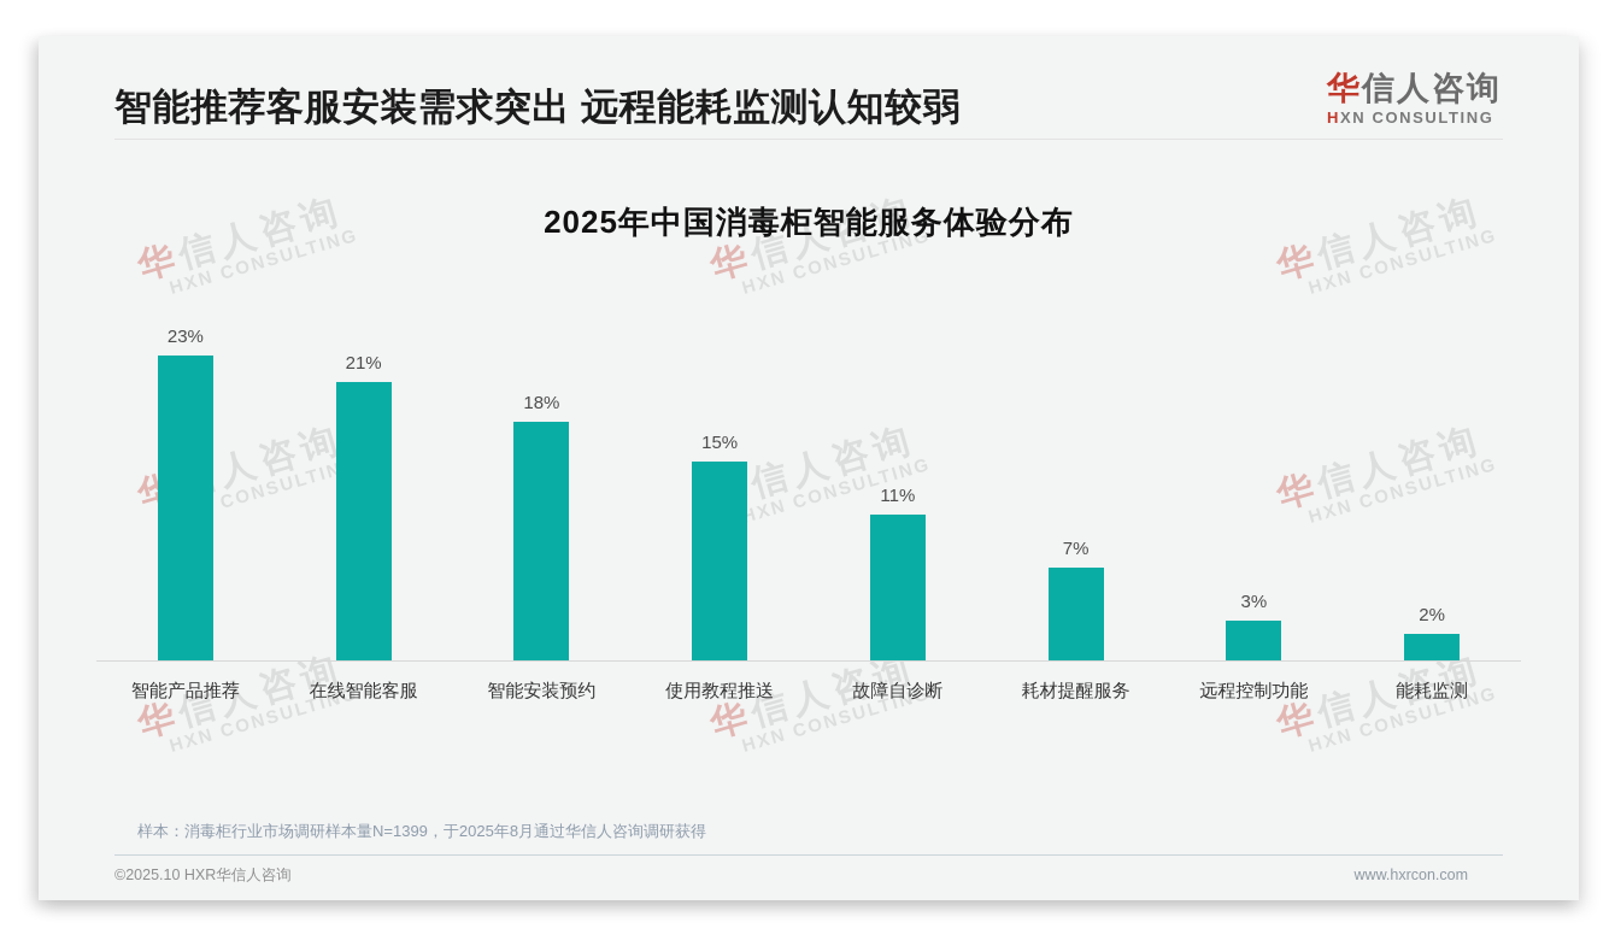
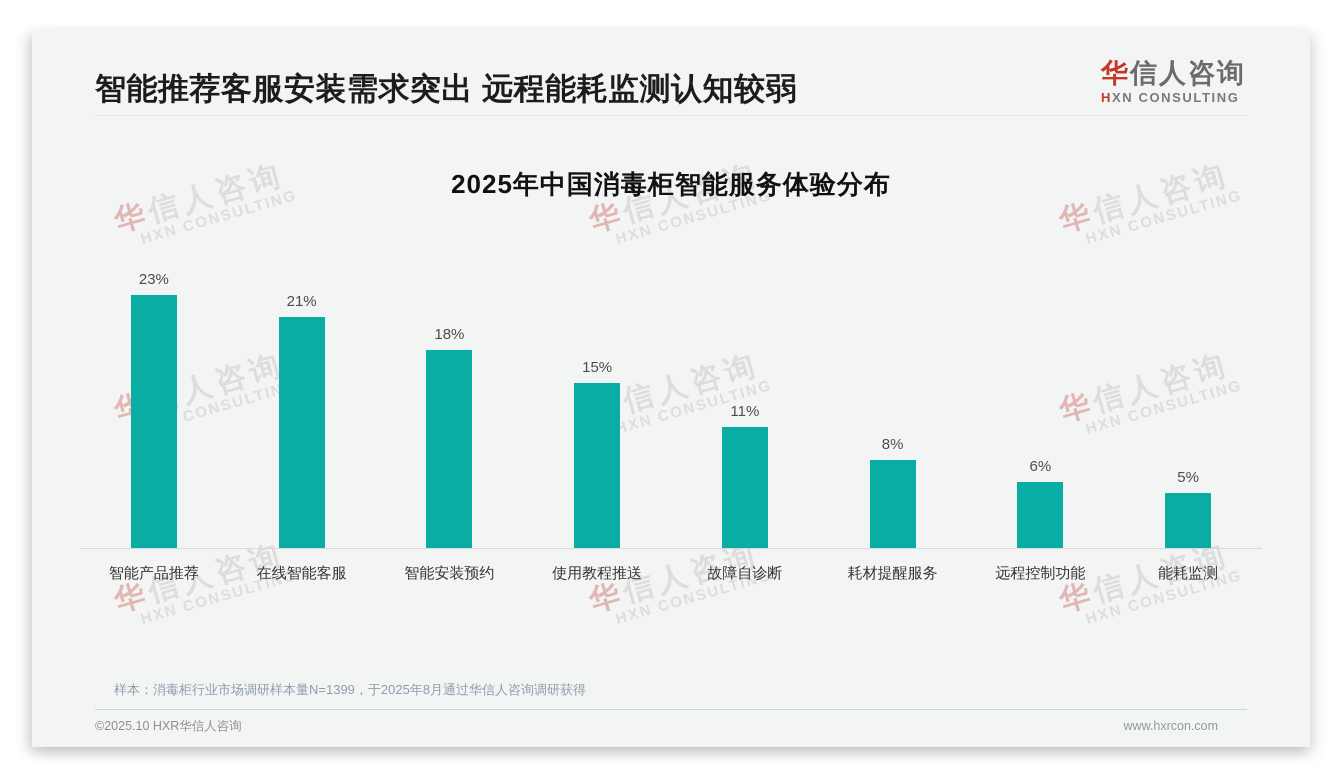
耗材提醒服务: 7% -> 8%
远程控制功能: 3% -> 6%
能耗监测: 2% -> 5%
